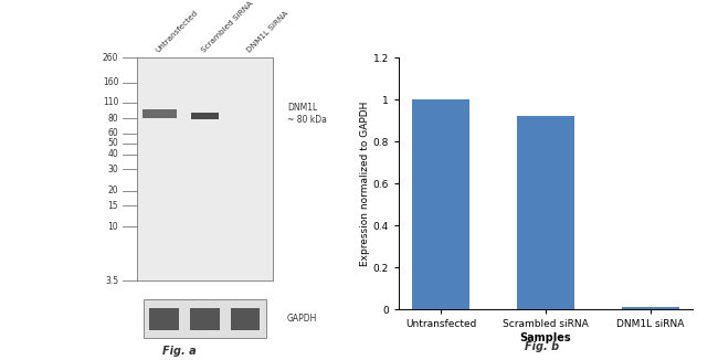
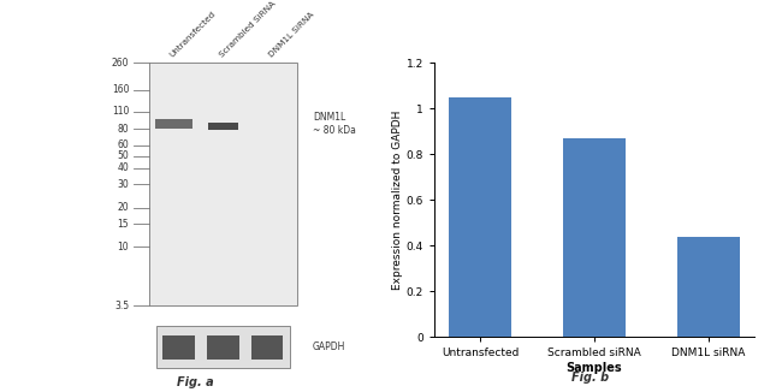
Untransfected: 1.00 -> 1.05
Scrambled siRNA: 0.92 -> 0.87
DNM1L siRNA: 0.01 -> 0.44
